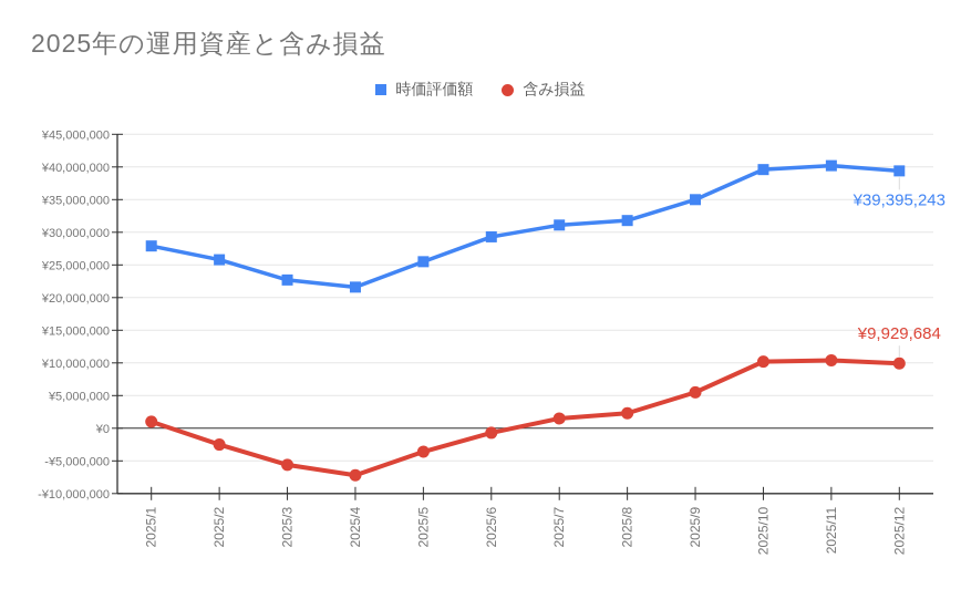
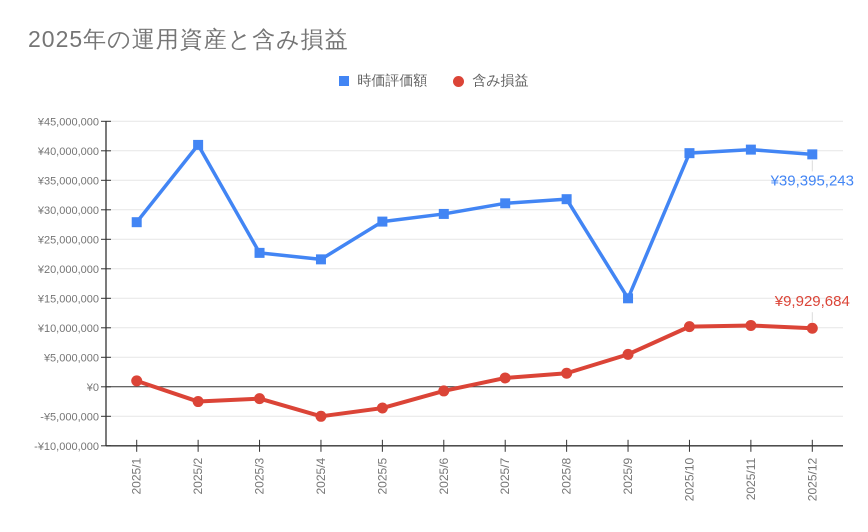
時価評価額/2025/2: ¥26000000 -> ¥41000000
含み損益/2025/3: -¥6000000 -> -¥2000000
含み損益/2025/4: -¥7000000 -> -¥5000000
時価評価額/2025/5: ¥26000000 -> ¥28000000
時価評価額/2025/9: ¥35000000 -> ¥15000000
